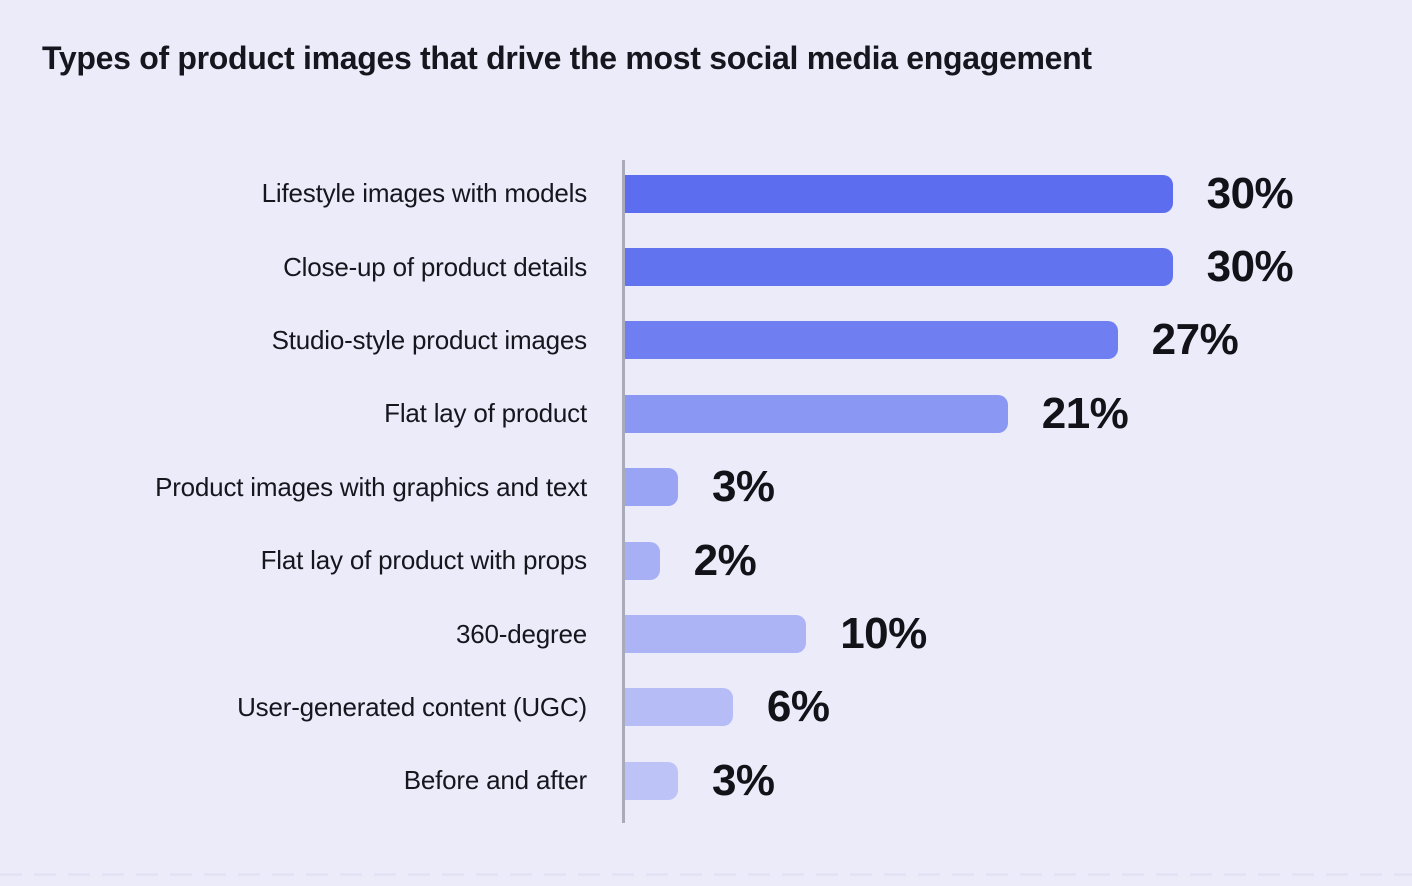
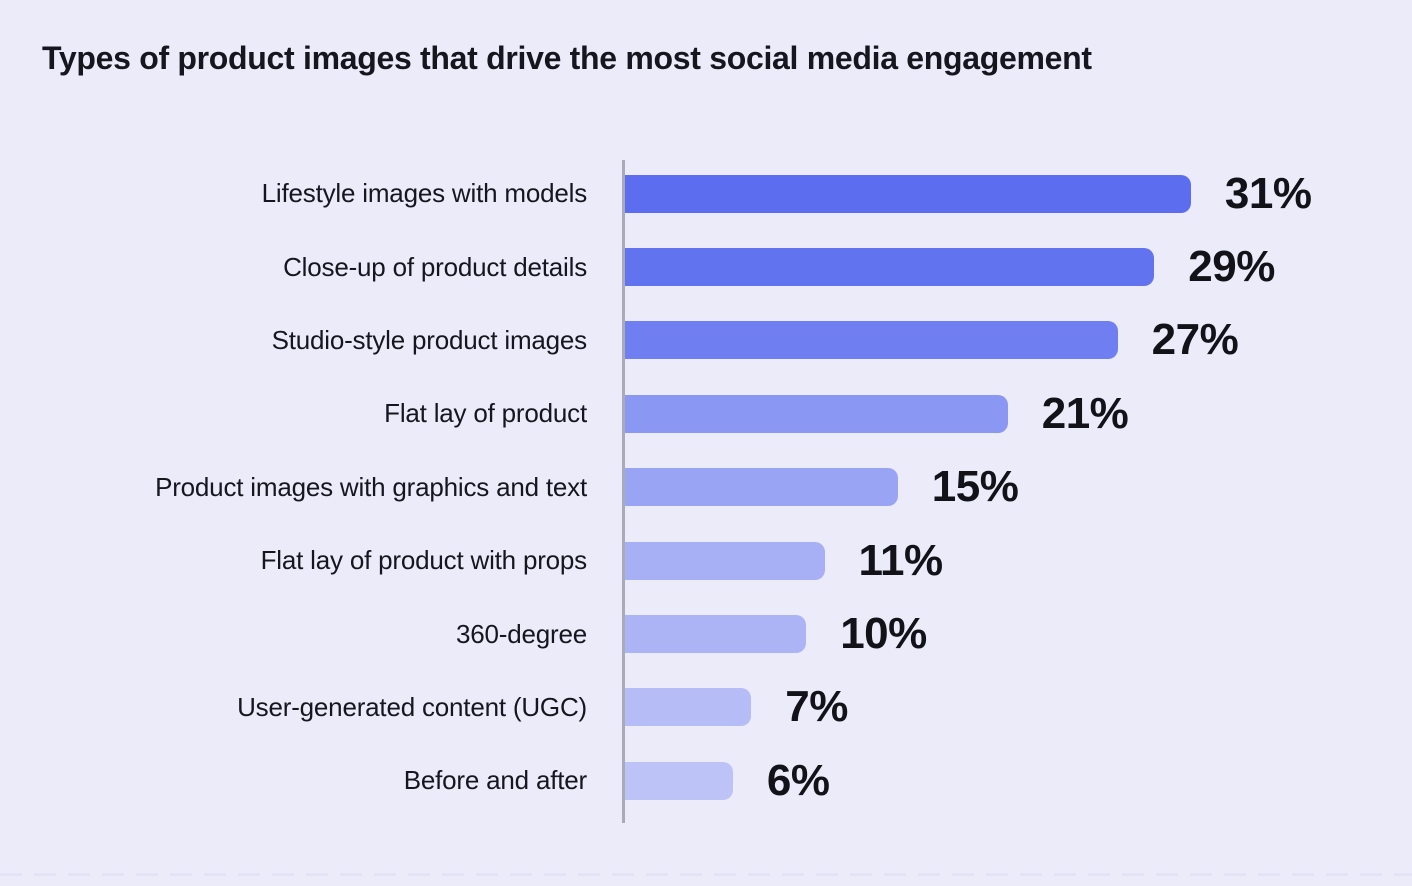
Lifestyle images with models: 30% -> 31%
Close-up of product details: 30% -> 29%
Product images with graphics and text: 3% -> 15%
Flat lay of product with props: 2% -> 11%
User-generated content (UGC): 6% -> 7%
Before and after: 3% -> 6%
